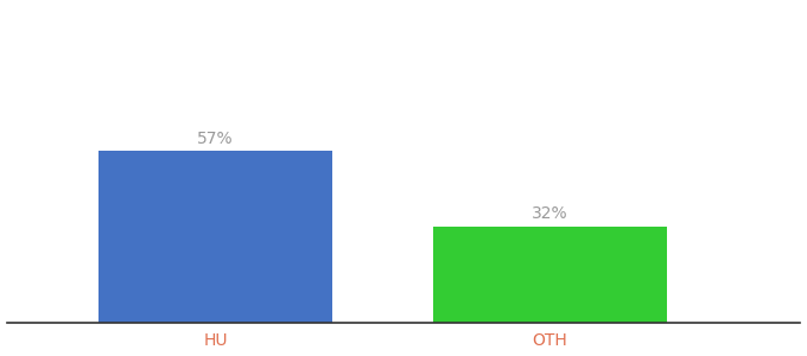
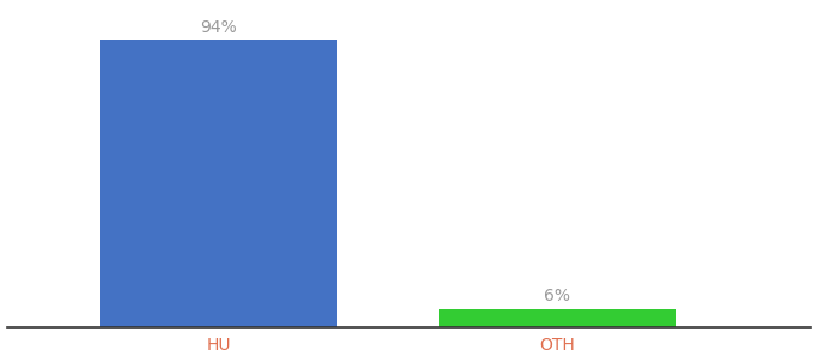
HU: 57% -> 94%
OTH: 32% -> 6%
